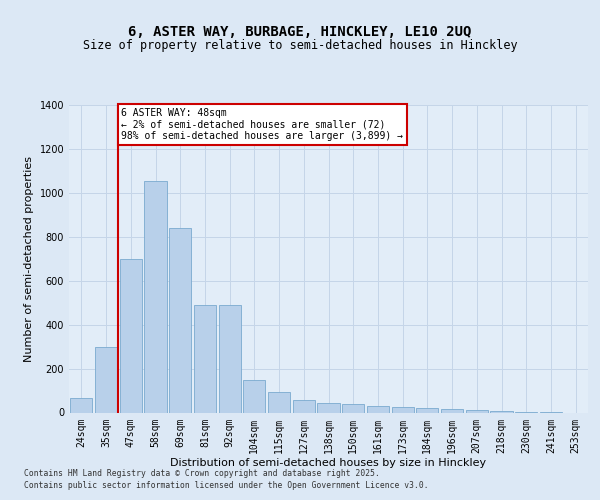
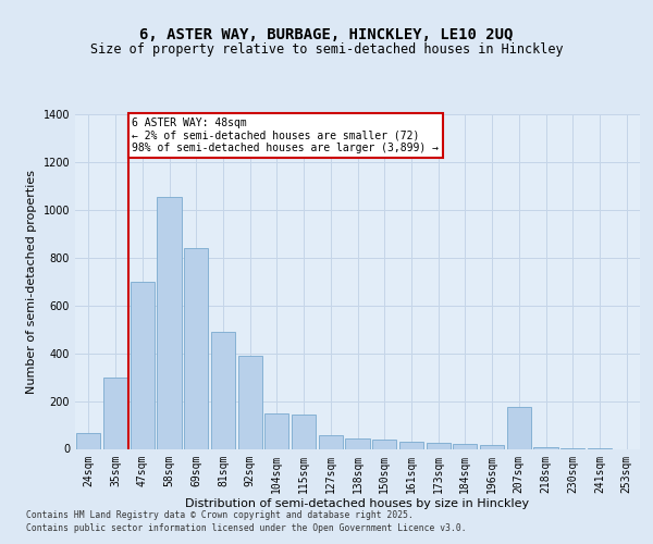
92sqm: 490 -> 390
115sqm: 95 -> 145
207sqm: 10 -> 175
